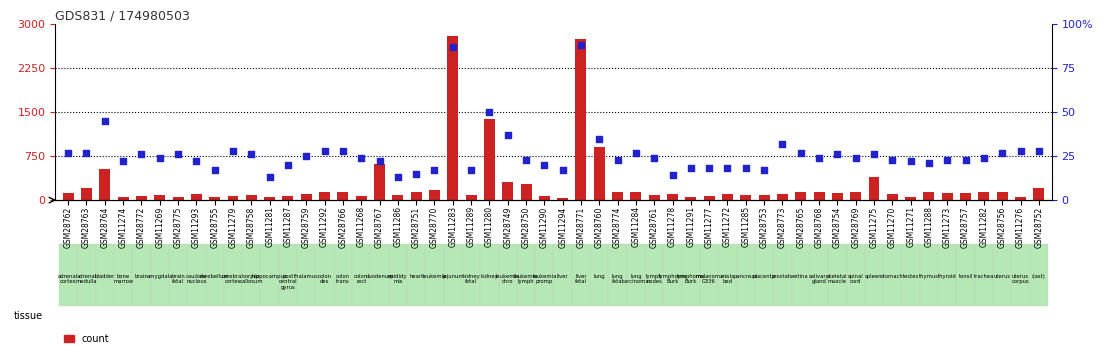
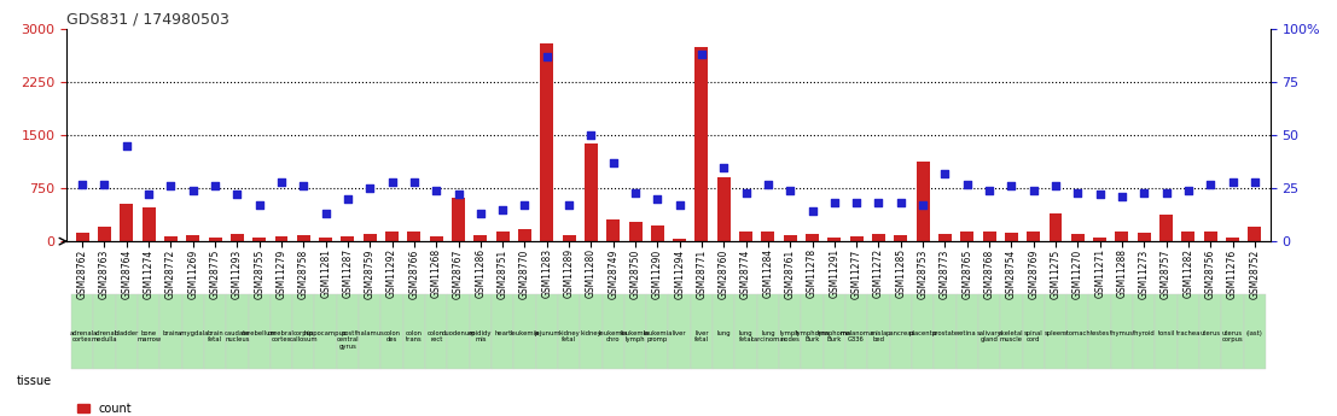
count/GSM11274: 50 -> 480
count/GSM11290: 80 -> 220
count/GSM28753: 80 -> 1120
count/GSM28757: 120 -> 380
